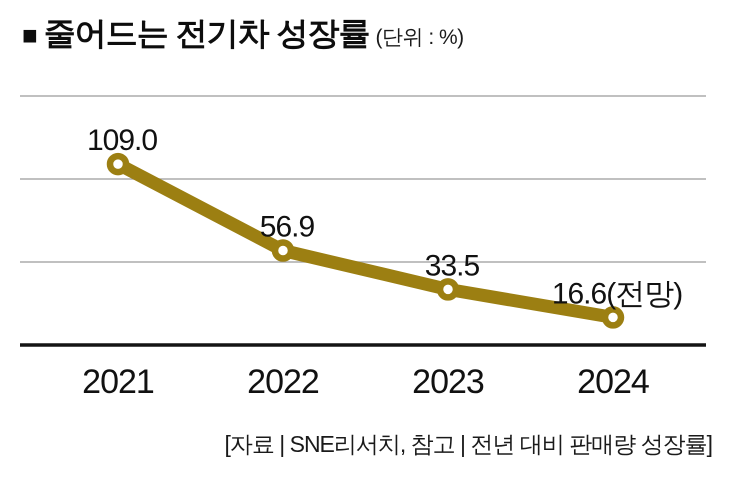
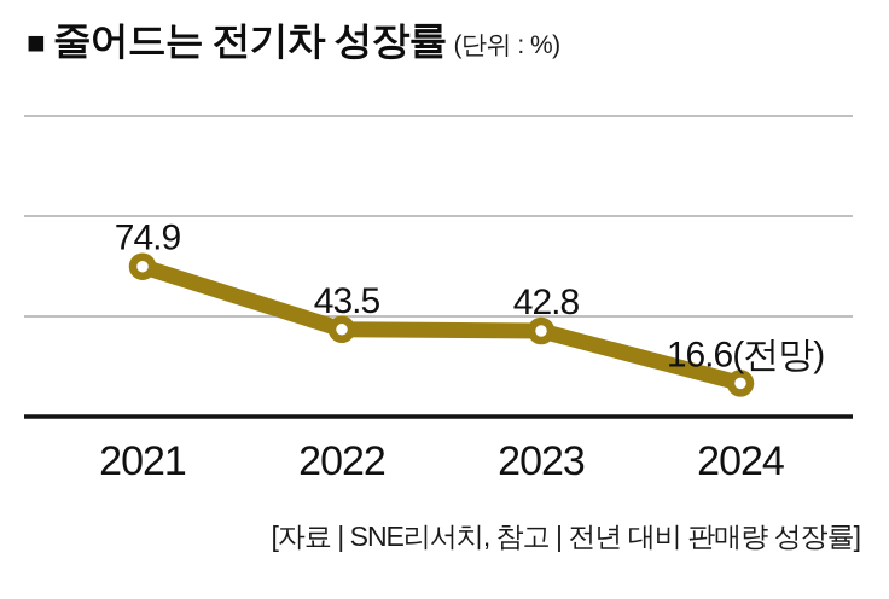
2021: 109.0 -> 74.9
2022: 56.9 -> 43.5
2023: 33.5 -> 42.8
